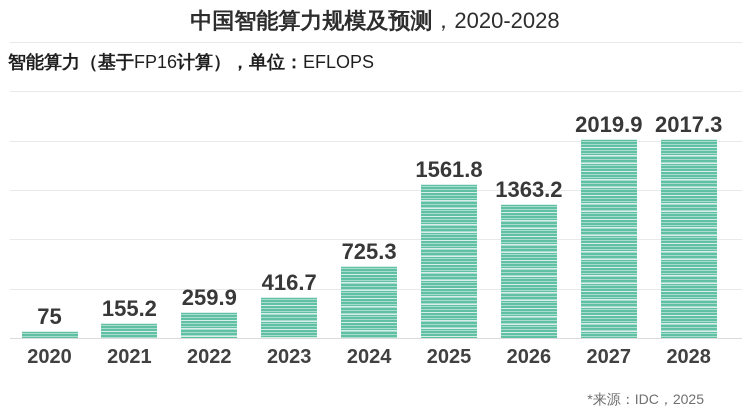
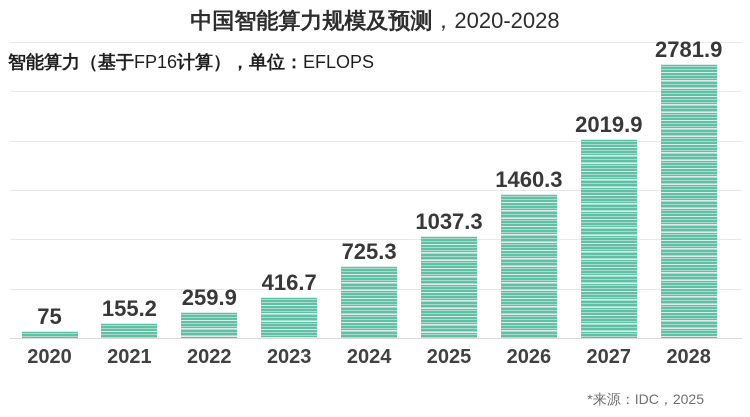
2025: 1561.8 -> 1037.3
2026: 1363.2 -> 1460.3
2028: 2017.3 -> 2781.9
